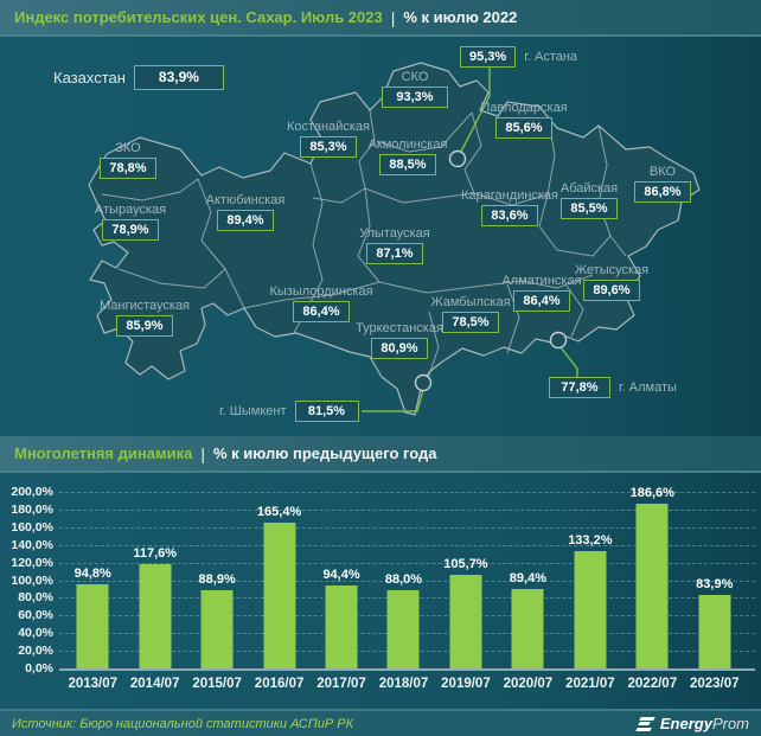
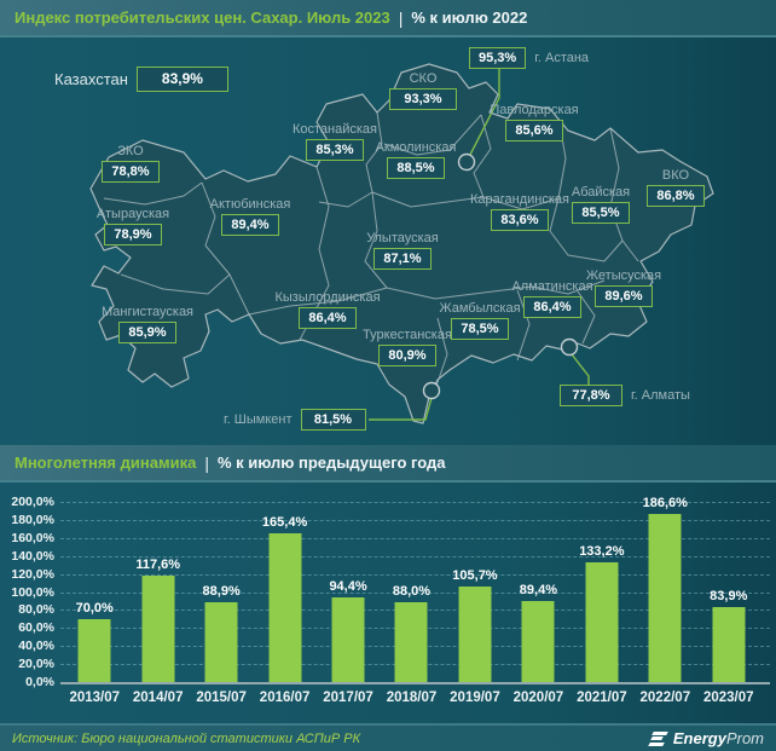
2013/07: 94,8% -> 70,0%
